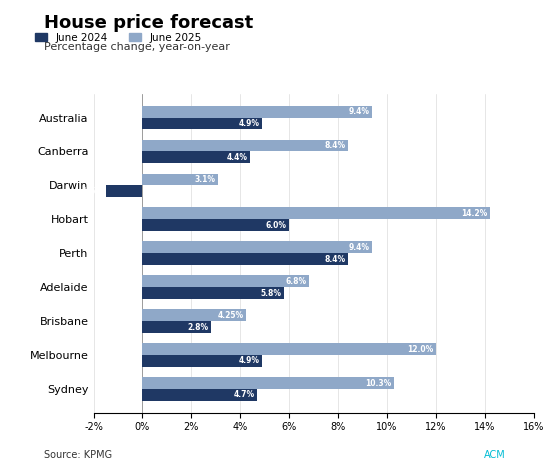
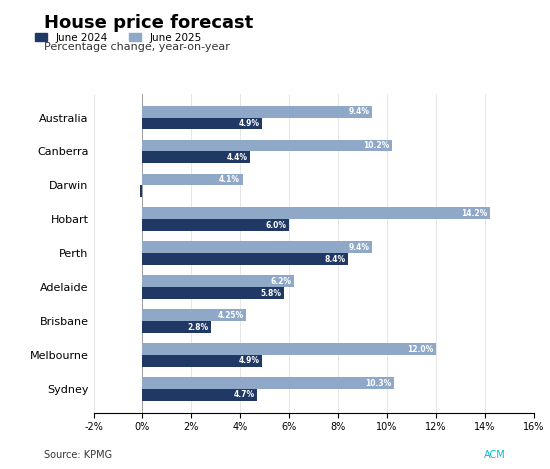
June 2025/Canberra: 8.4% -> 10.2%
June 2025/Darwin: 3.1% -> 4.1%
June 2024/Darwin: -1.5% -> -0.1%
June 2025/Adelaide: 6.8% -> 6.2%
